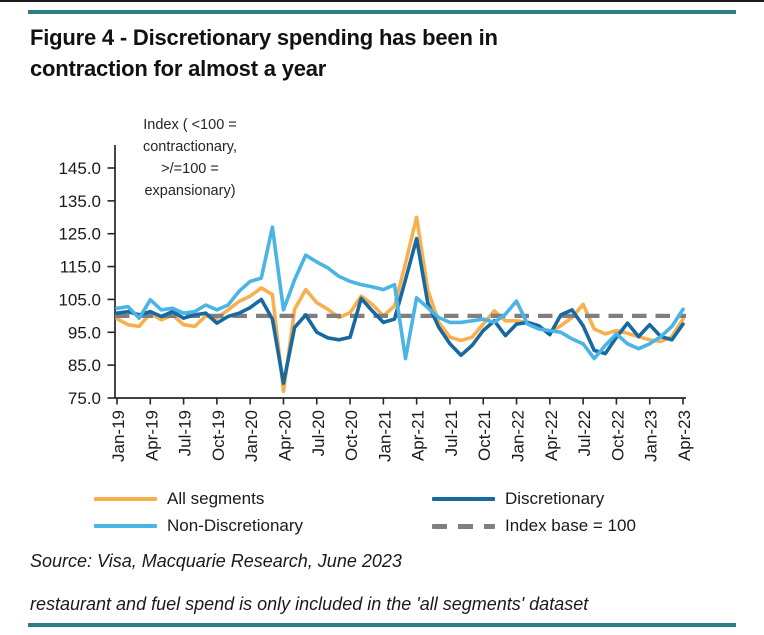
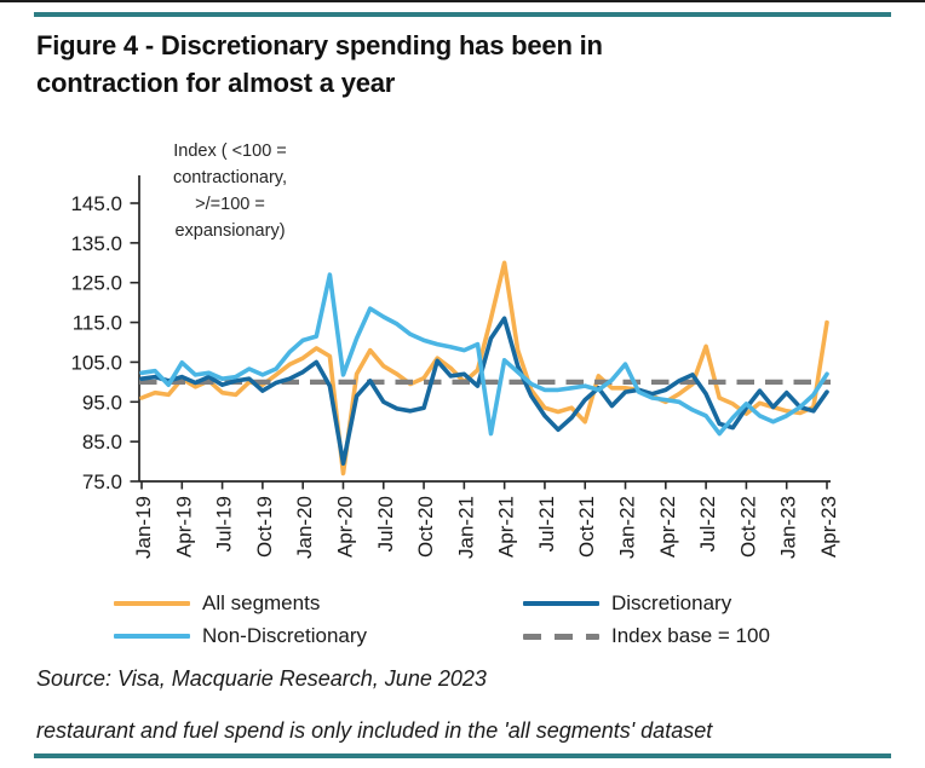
All segments/Jan-19: 99 -> 96
Discretionary/Jan-21: 98 -> 102
Discretionary/Apr-21: 124 -> 116
All segments/Oct-21: 98 -> 90
Discretionary/Apr-22: 94 -> 98
All segments/Jul-22: 104 -> 109
All segments/Oct-22: 96 -> 92
All segments/Apr-23: 99 -> 115
